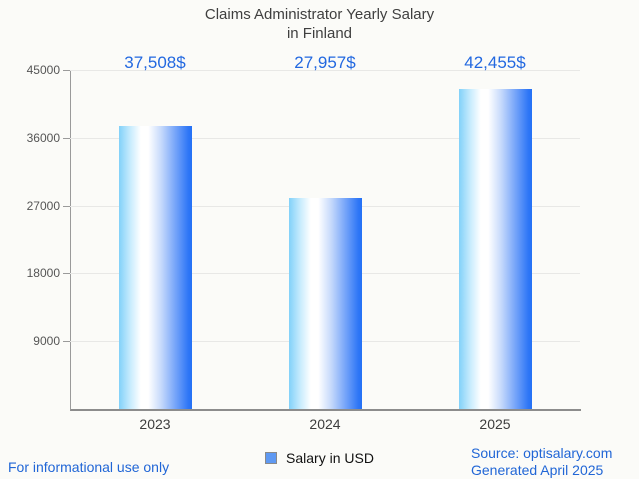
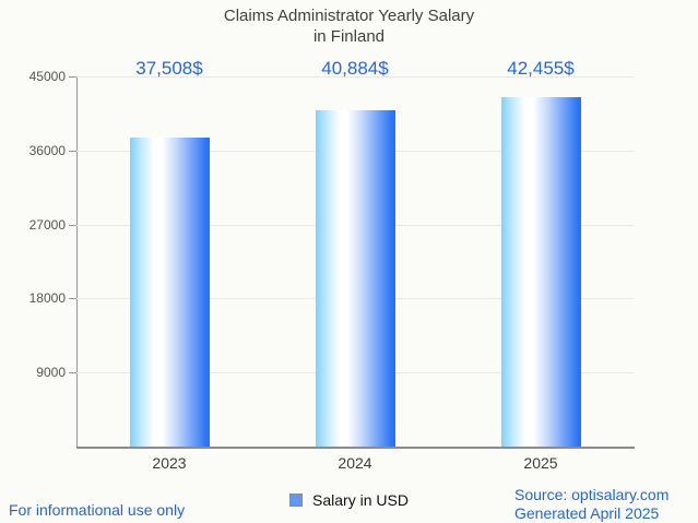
2024: 27,957 -> 40,884
